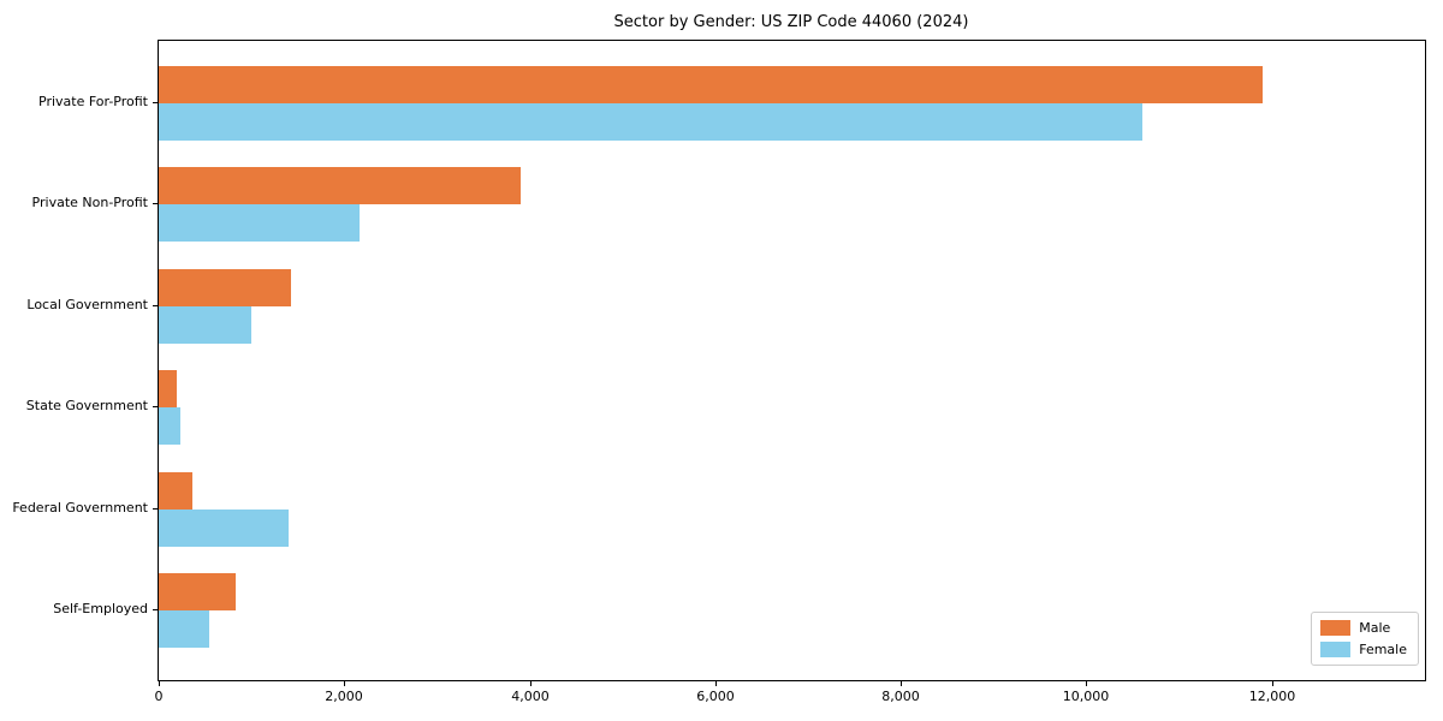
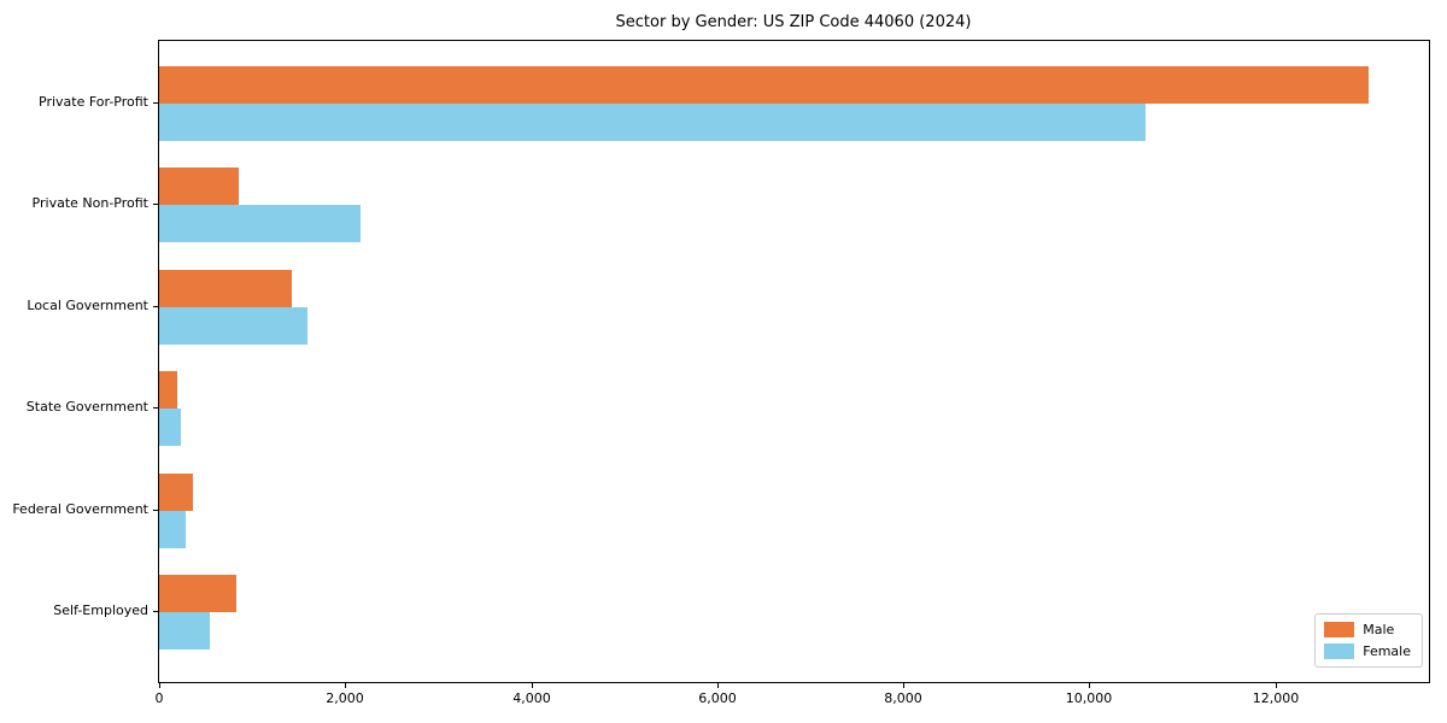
Male/Private For-Profit: 11900 -> 13000
Male/Private Non-Profit: 3900 -> 800
Female/Local Government: 1000 -> 1600
Female/Federal Government: 1400 -> 300
